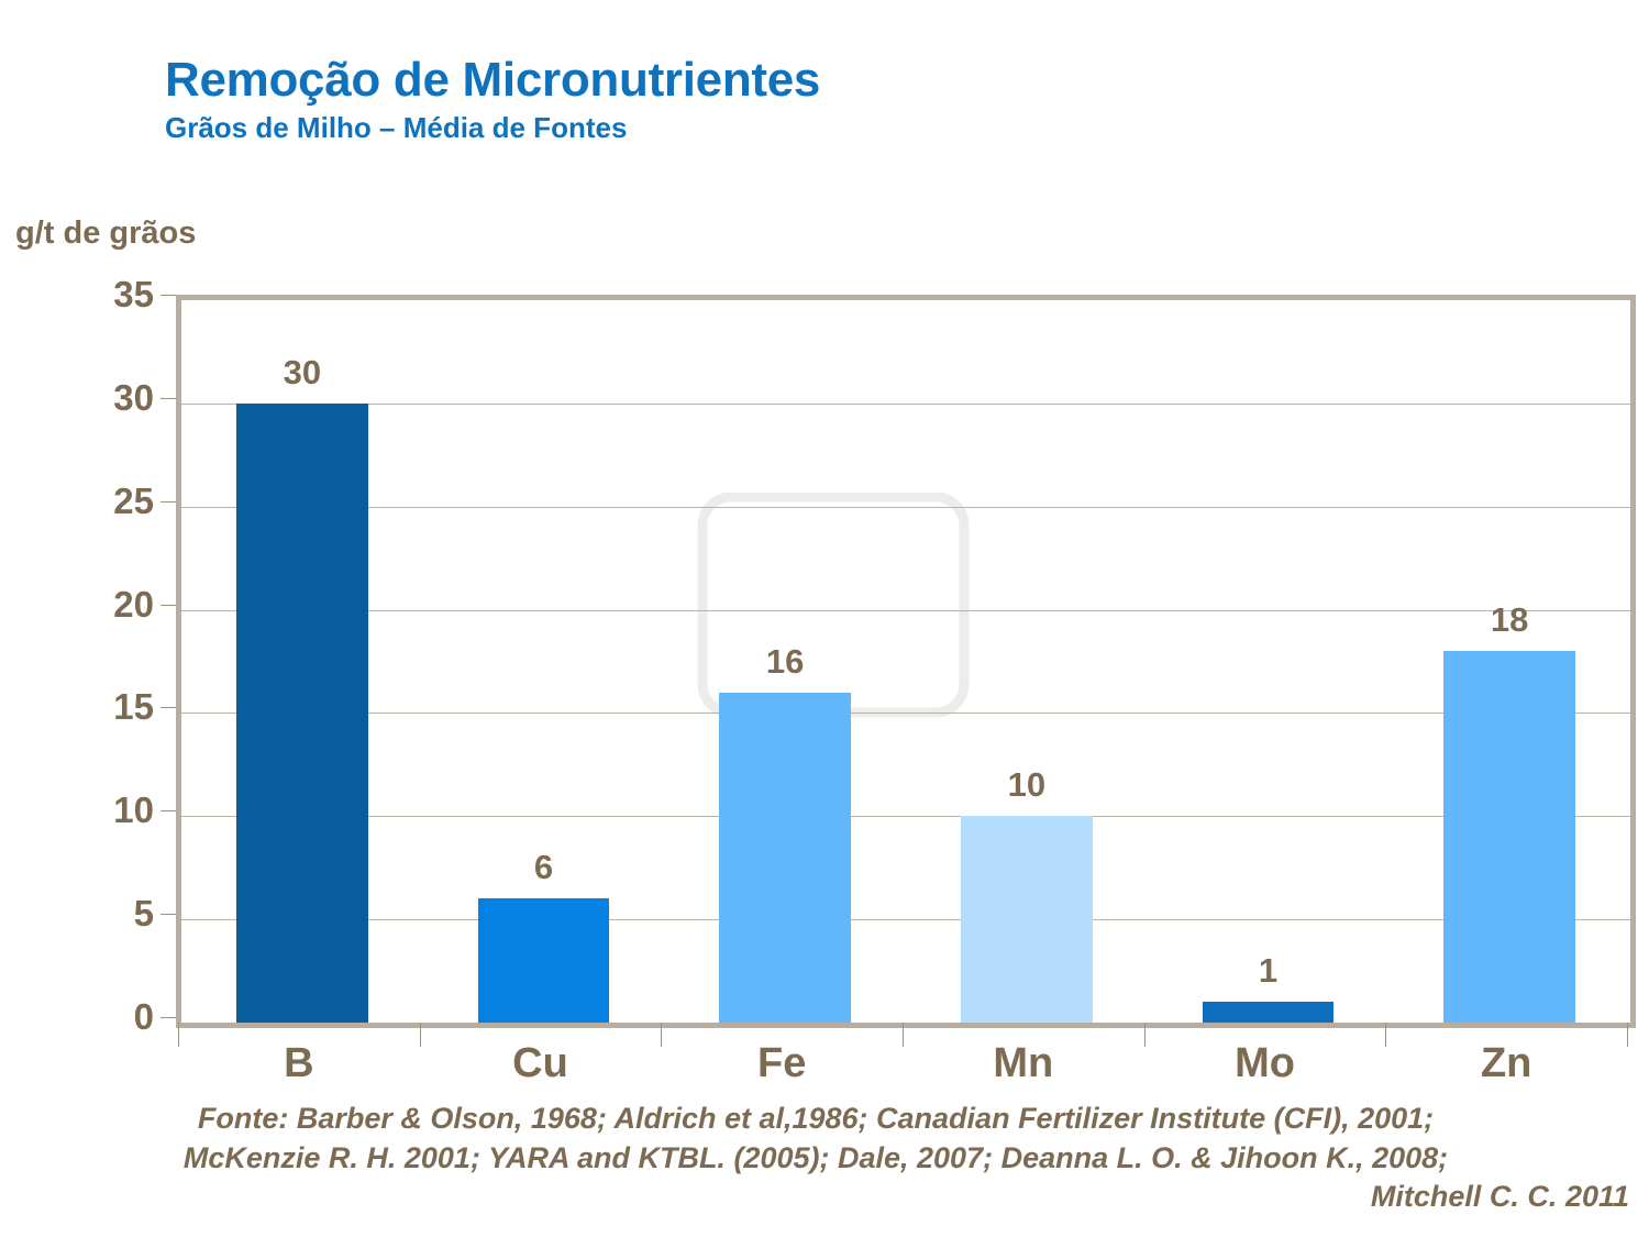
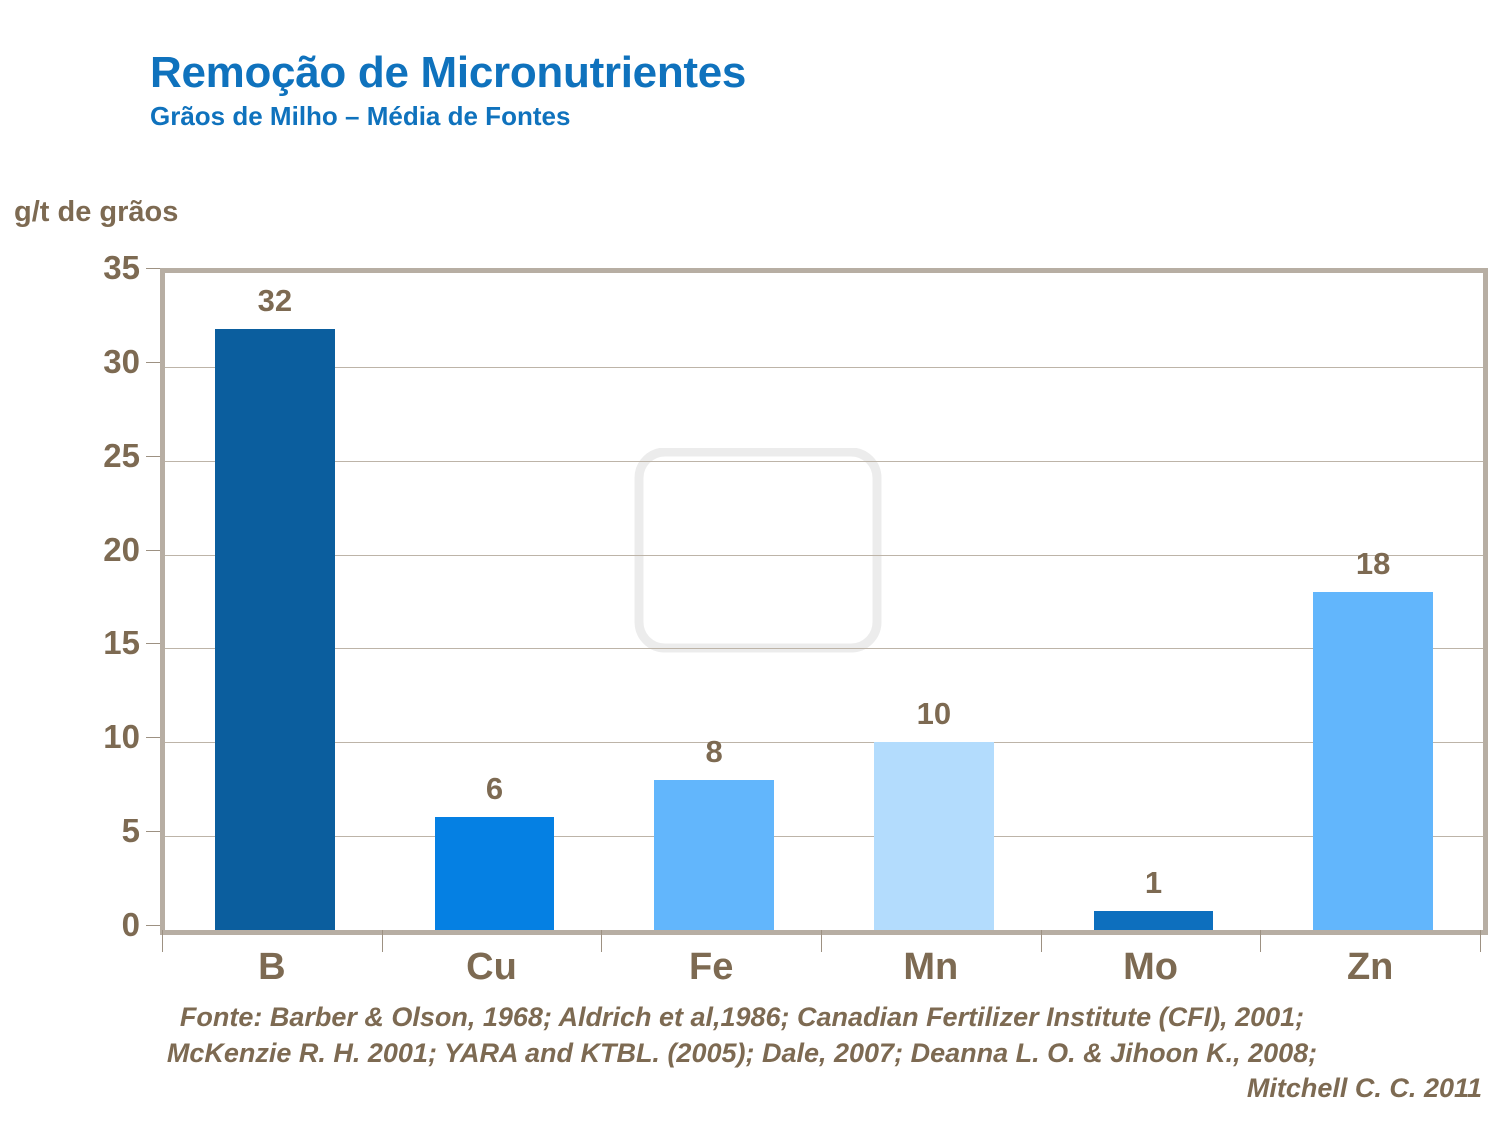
B: 30 -> 32
Fe: 16 -> 8
